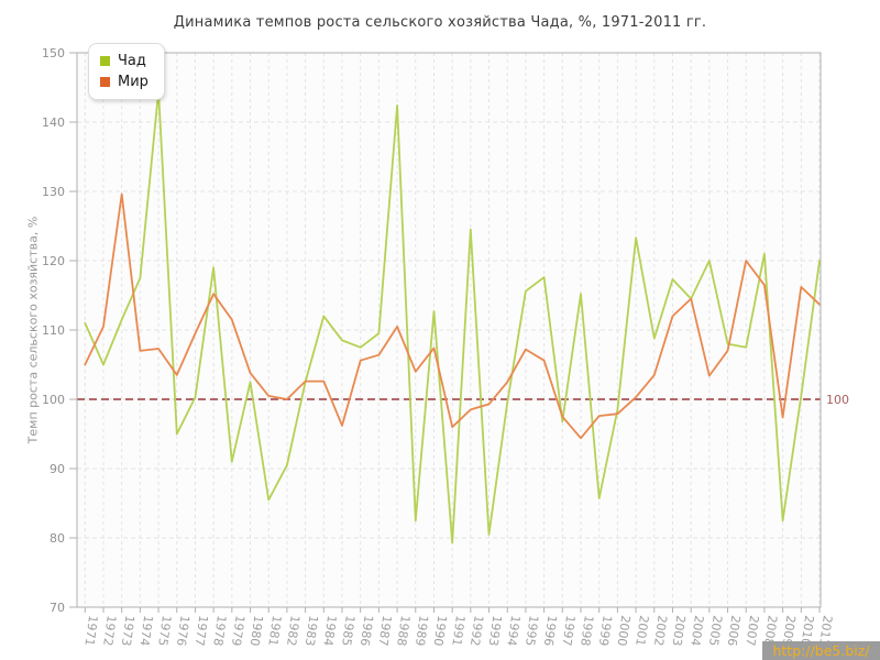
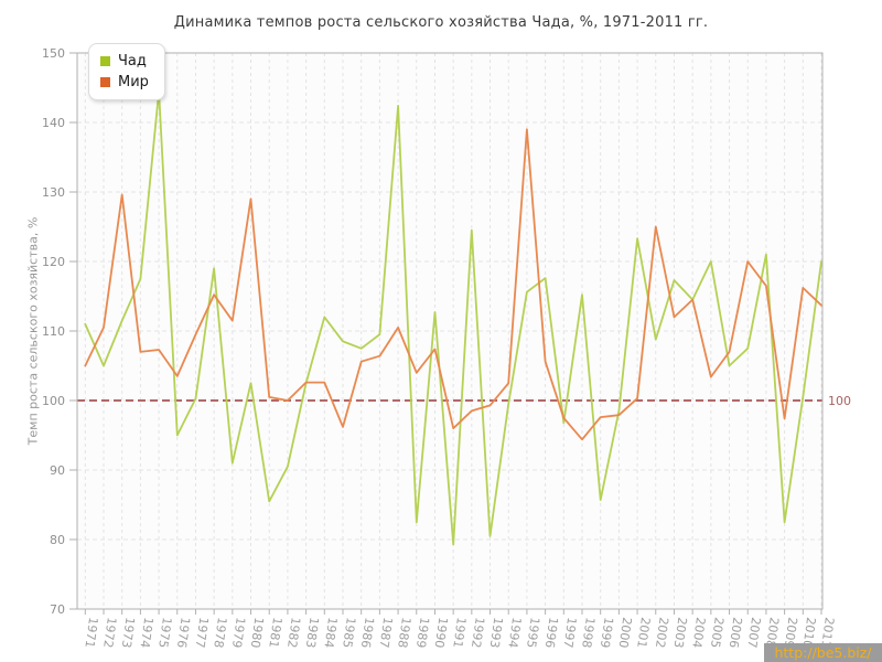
Мир/1980: 104 -> 129
Мир/1995: 107 -> 139
Мир/2002: 104 -> 125
Чад/2006: 108 -> 105
